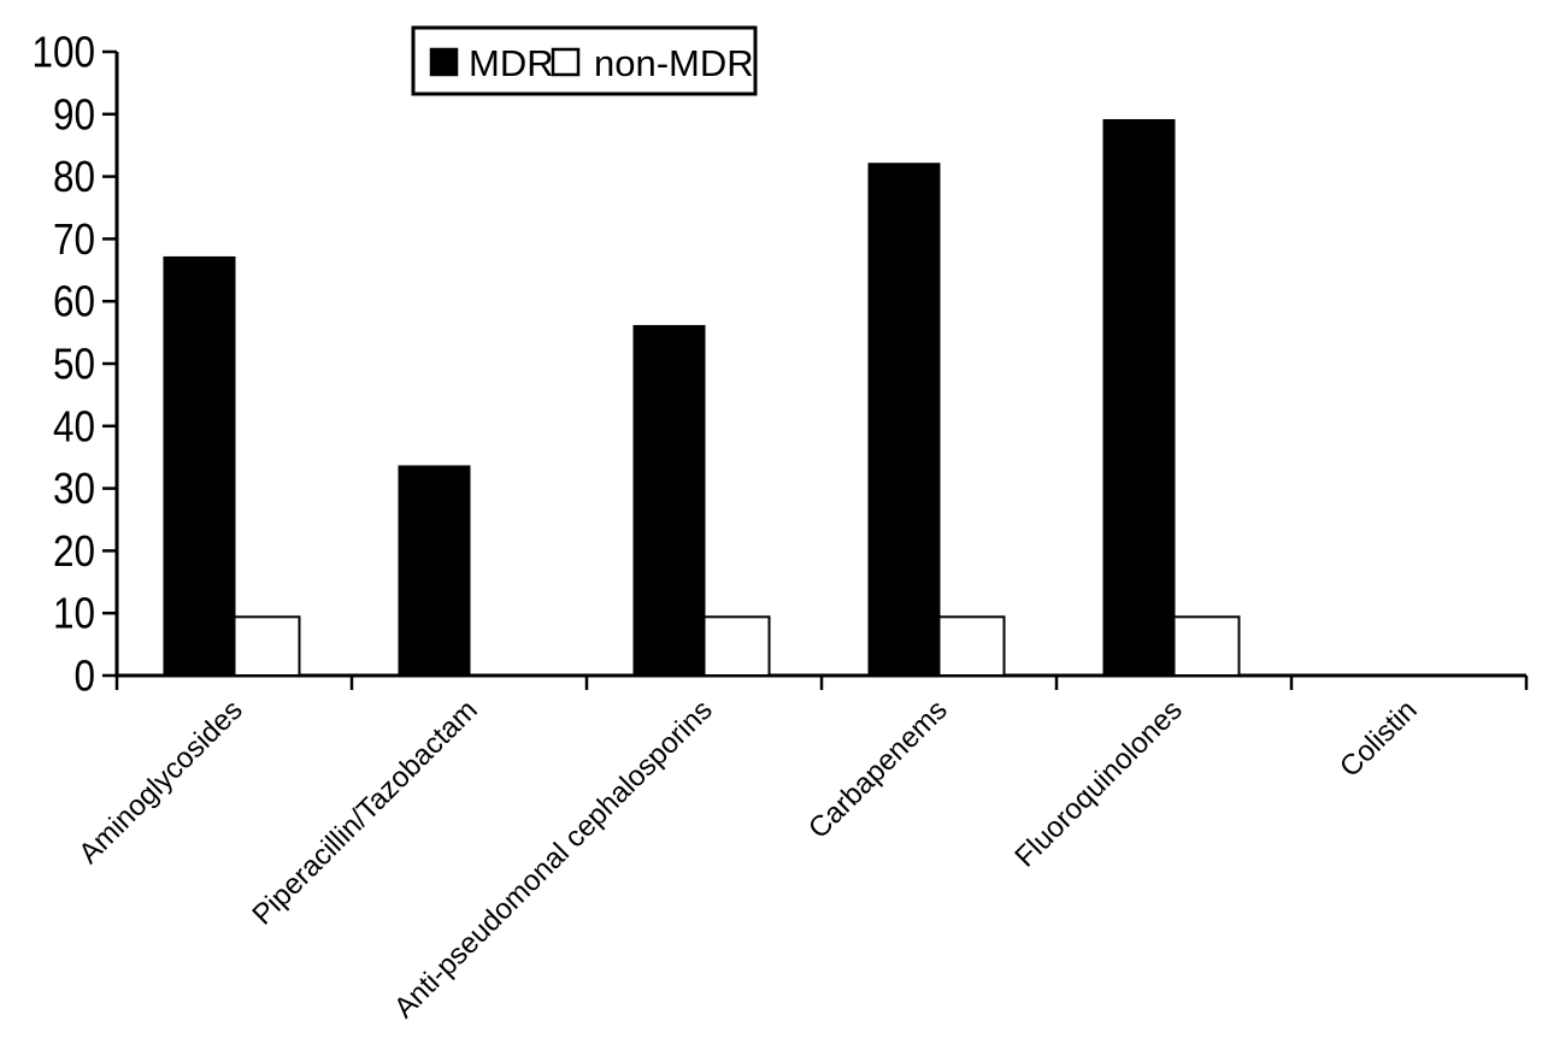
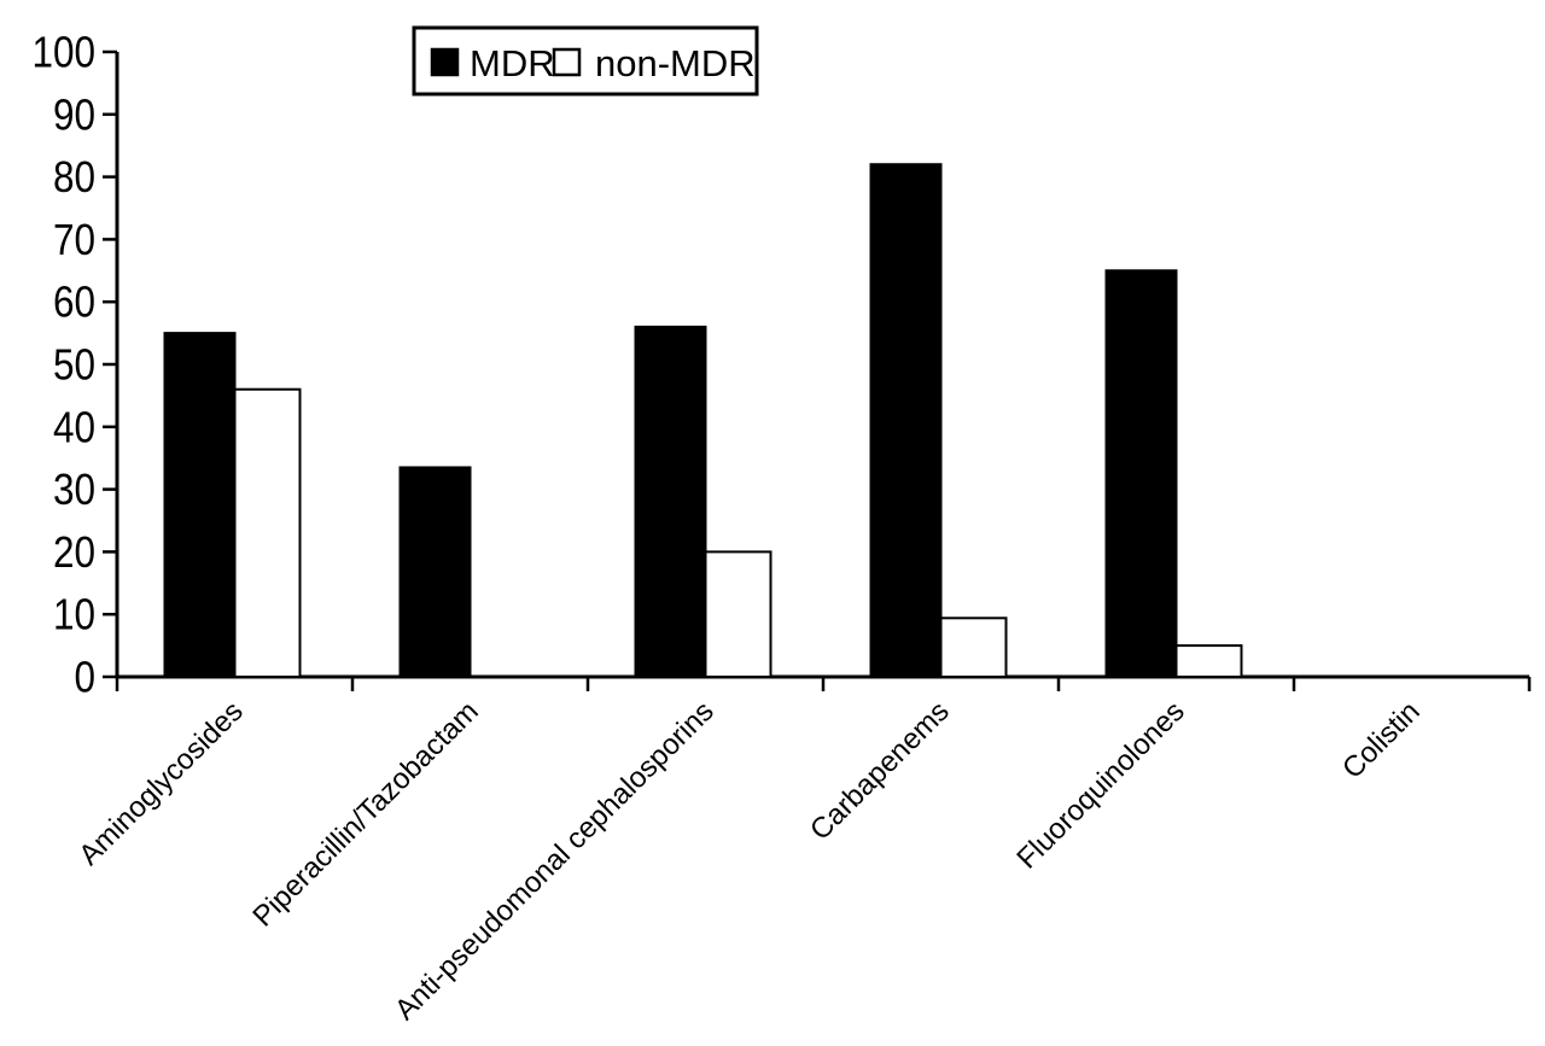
MDR/Aminoglycosides: 67 -> 55
non-MDR/Aminoglycosides: 9 -> 46
non-MDR/Anti-pseudomonal cephalosporins: 9 -> 20
MDR/Fluoroquinolones: 89 -> 65
non-MDR/Fluoroquinolones: 9 -> 5
